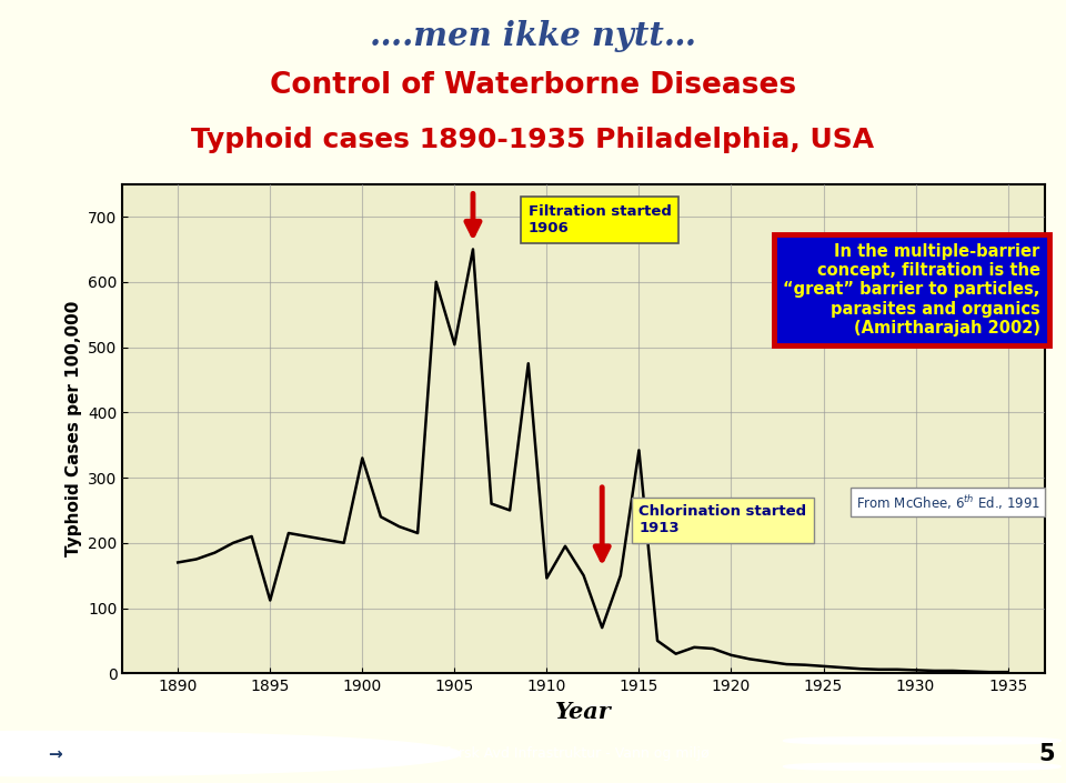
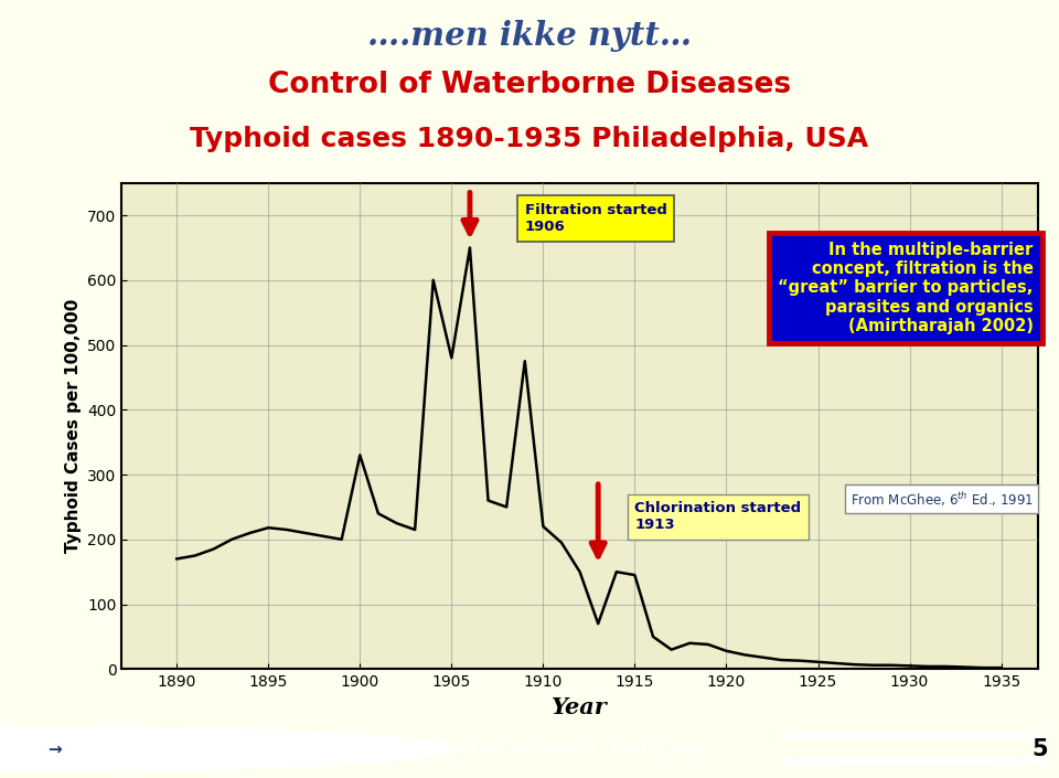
1895: 112 -> 218
1905: 504 -> 480
1910: 146 -> 220
1915: 342 -> 145
